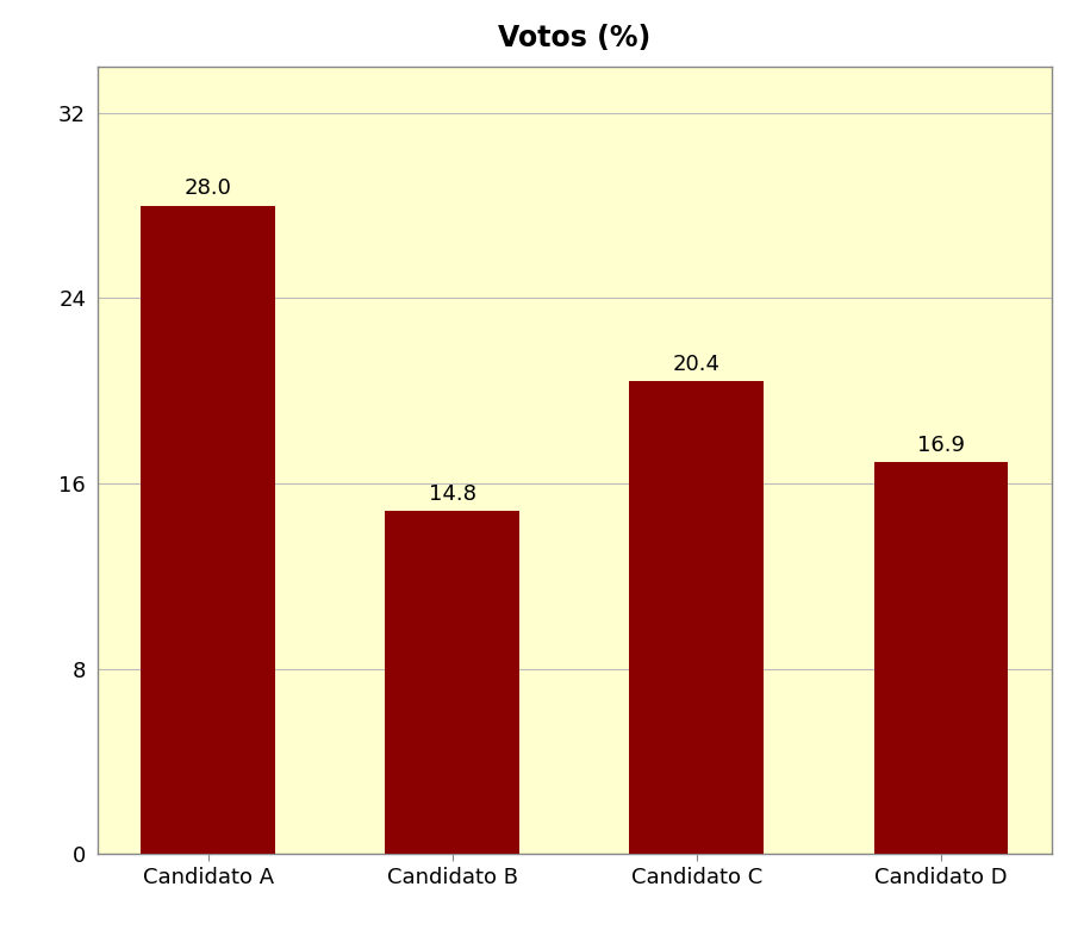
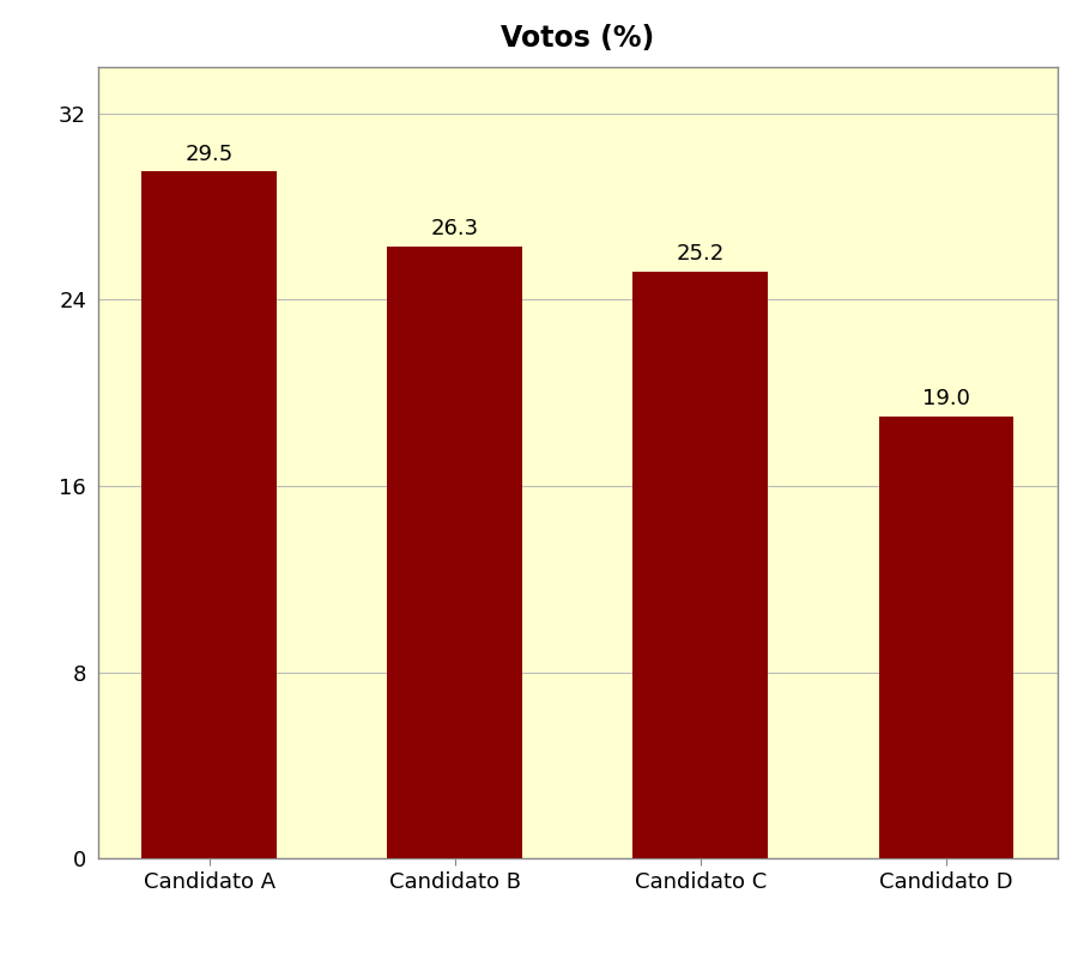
Candidato A: 28.0 -> 29.5
Candidato B: 14.8 -> 26.3
Candidato C: 20.4 -> 25.2
Candidato D: 16.9 -> 19.0
